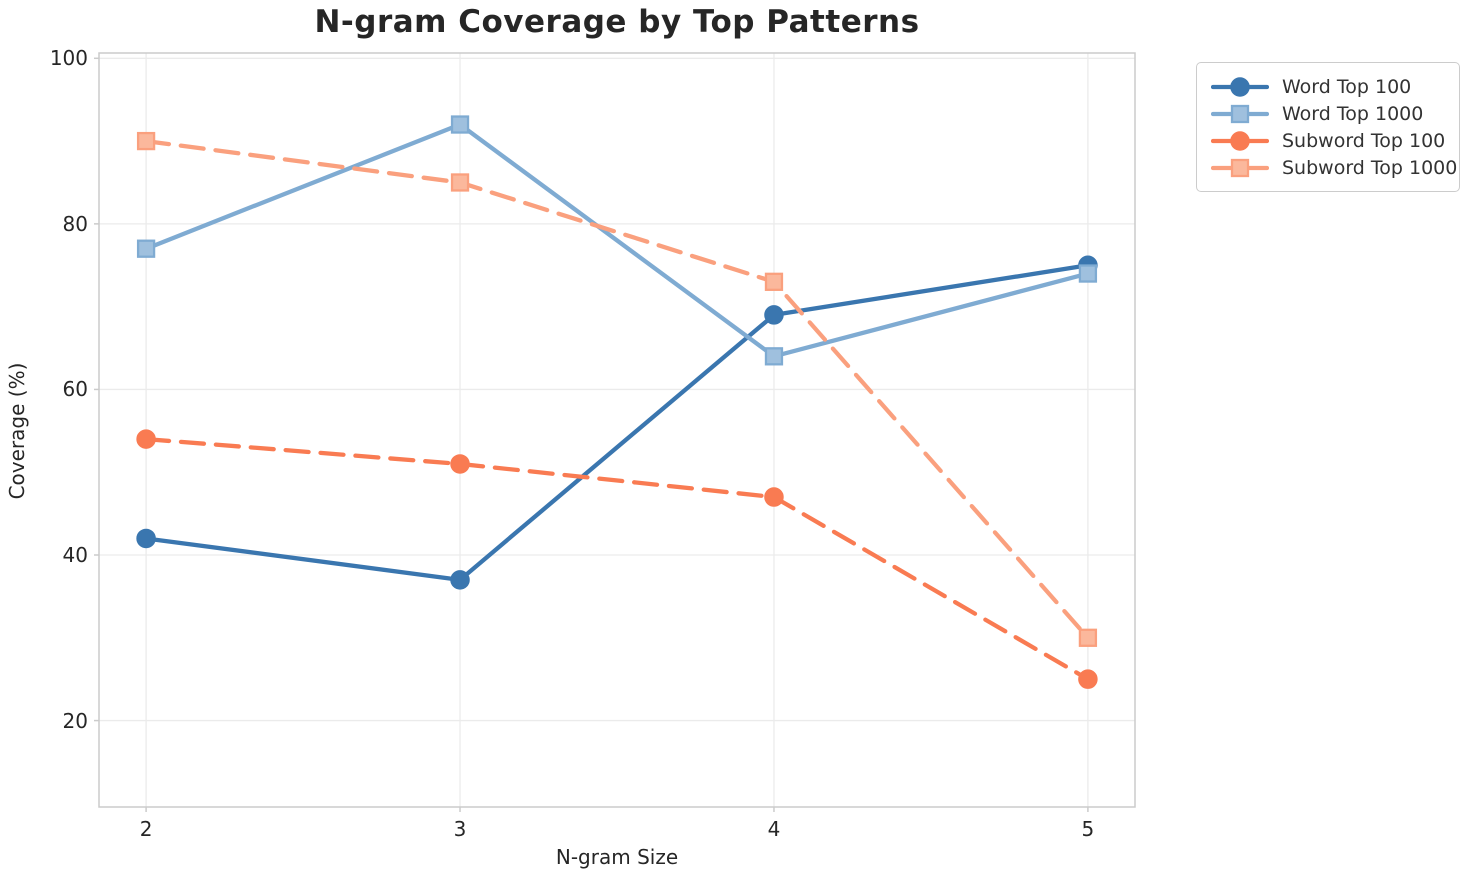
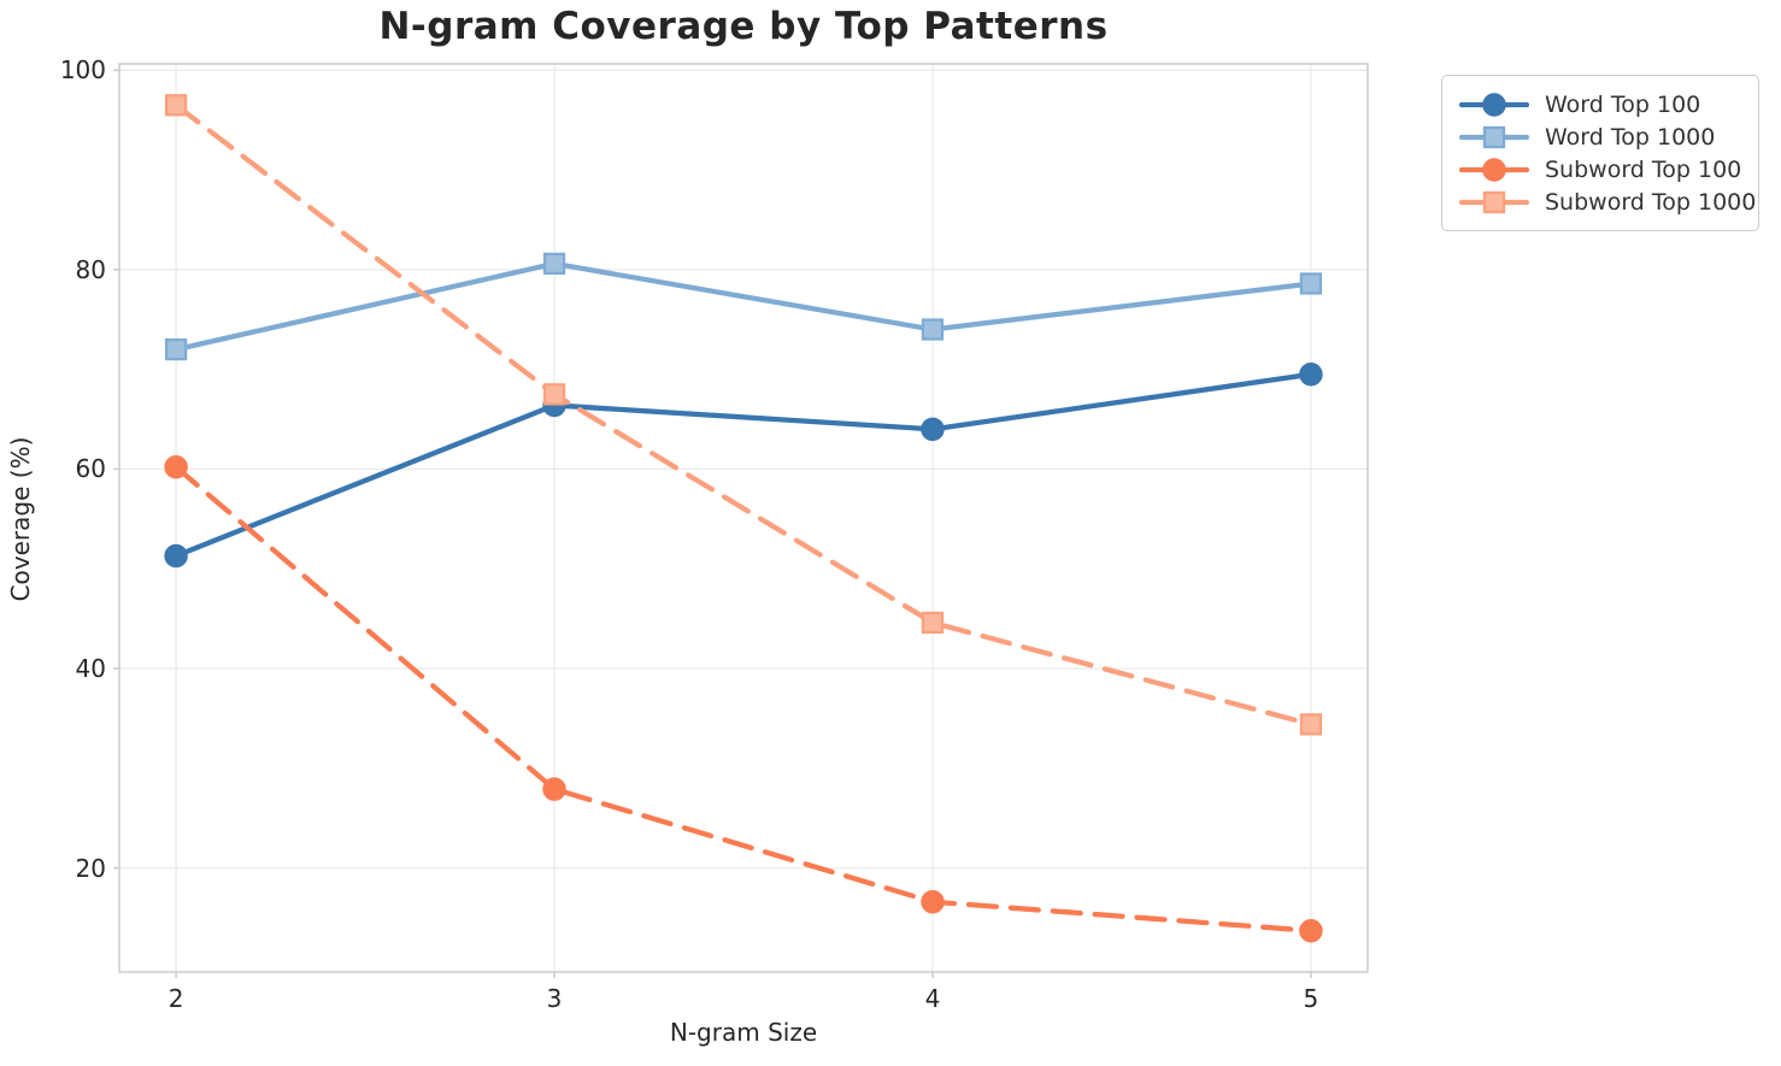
Word Top 100/2: 42 -> 51
Word Top 1000/2: 77 -> 72
Subword Top 100/2: 54 -> 60
Subword Top 1000/2: 90 -> 96
Word Top 100/3: 37 -> 66
Word Top 1000/3: 92 -> 81
Subword Top 100/3: 51 -> 28
Subword Top 1000/3: 85 -> 68
Word Top 100/4: 69 -> 64
Word Top 1000/4: 64 -> 74
Subword Top 100/4: 47 -> 17
Subword Top 1000/4: 73 -> 45
Word Top 100/5: 75 -> 70
Word Top 1000/5: 74 -> 79
Subword Top 100/5: 25 -> 14
Subword Top 1000/5: 30 -> 34
